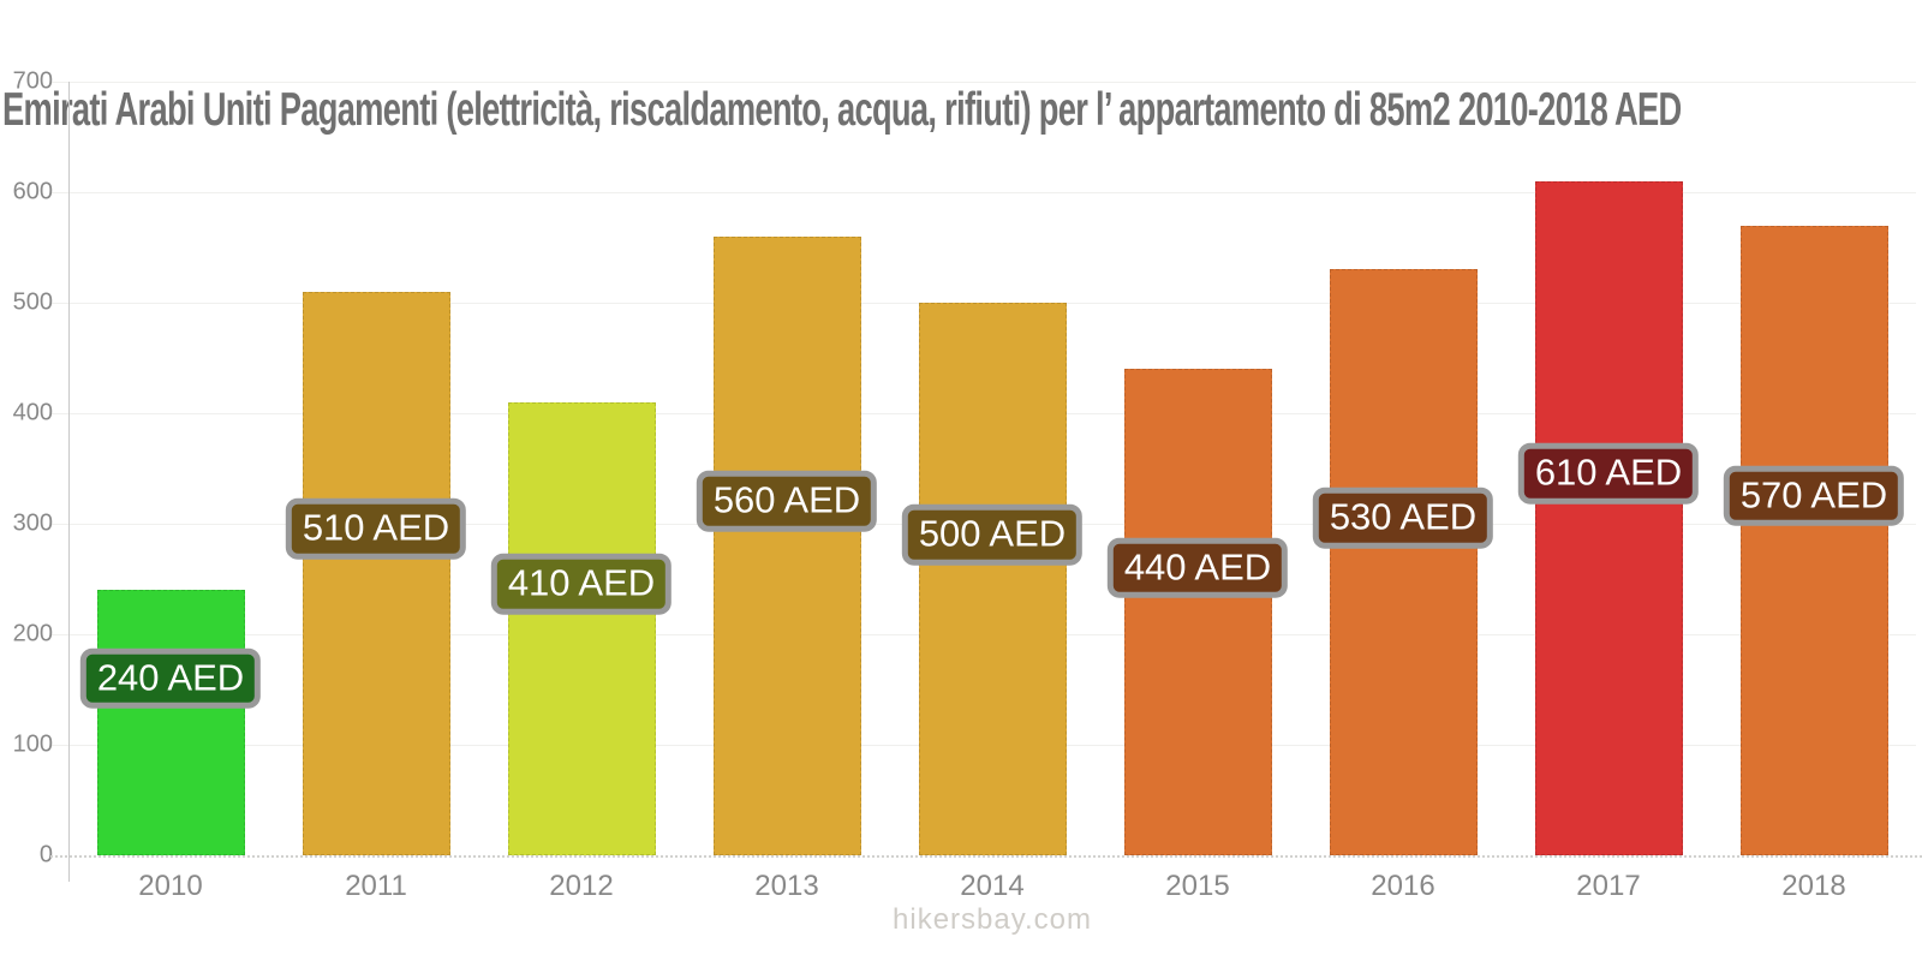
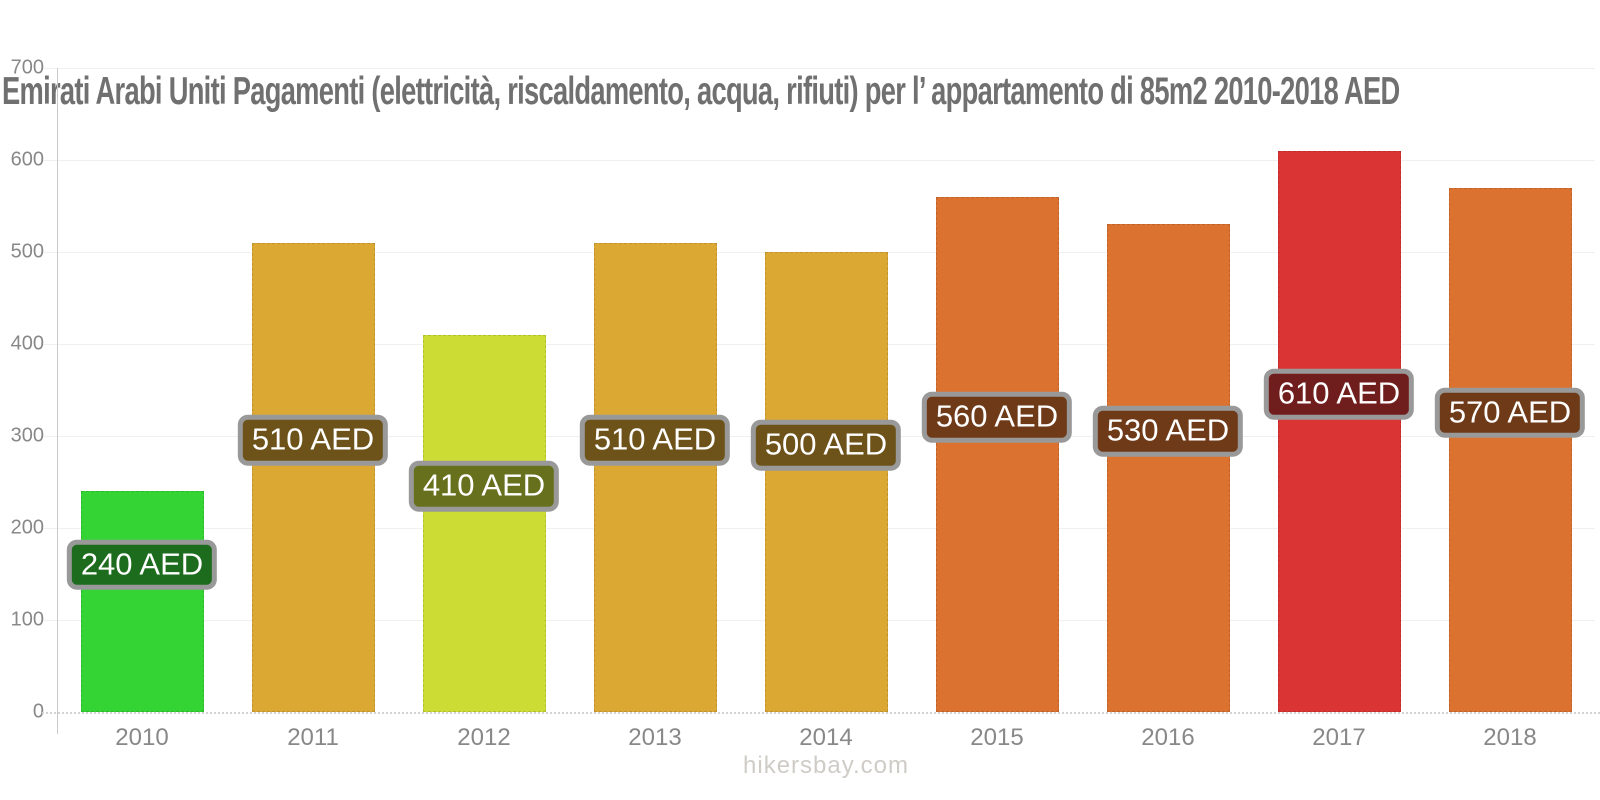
2013: 560 -> 510
2015: 440 -> 560
